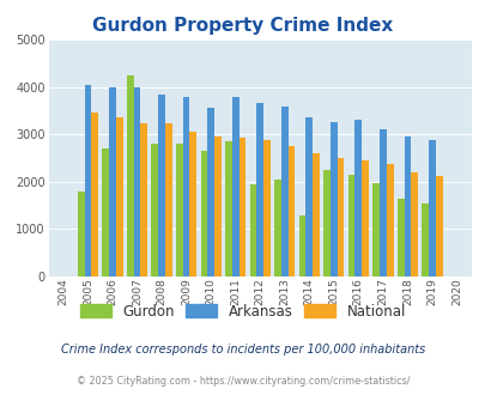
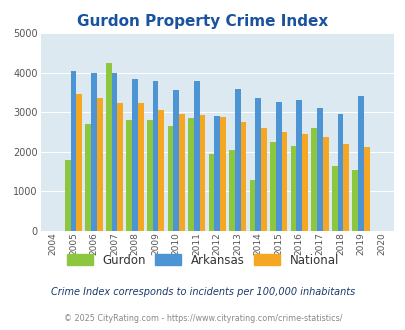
Arkansas/2012: 3660 -> 2900
Gurdon/2017: 1980 -> 2600
Arkansas/2019: 2880 -> 3400
